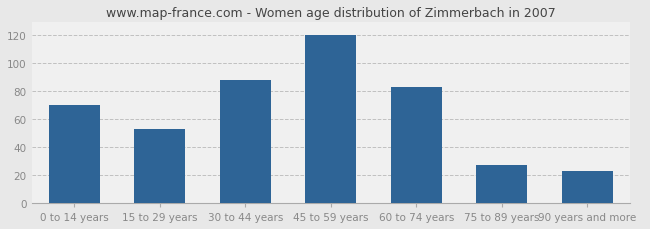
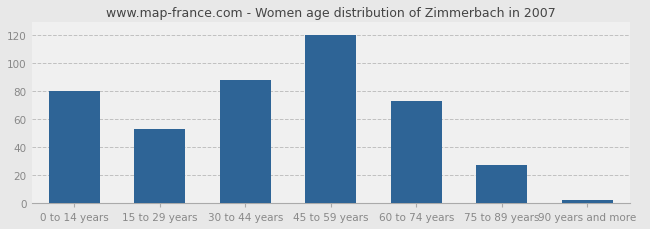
0 to 14 years: 70 -> 80
60 to 74 years: 83 -> 73
90 years and more: 23 -> 2
